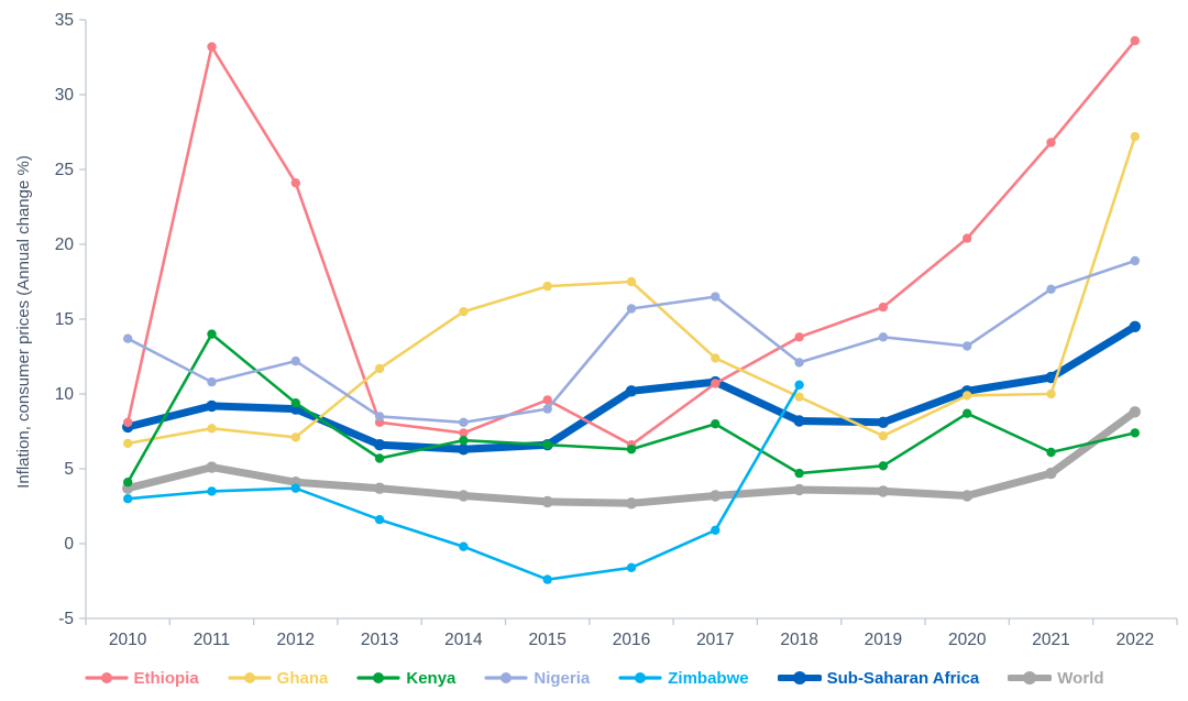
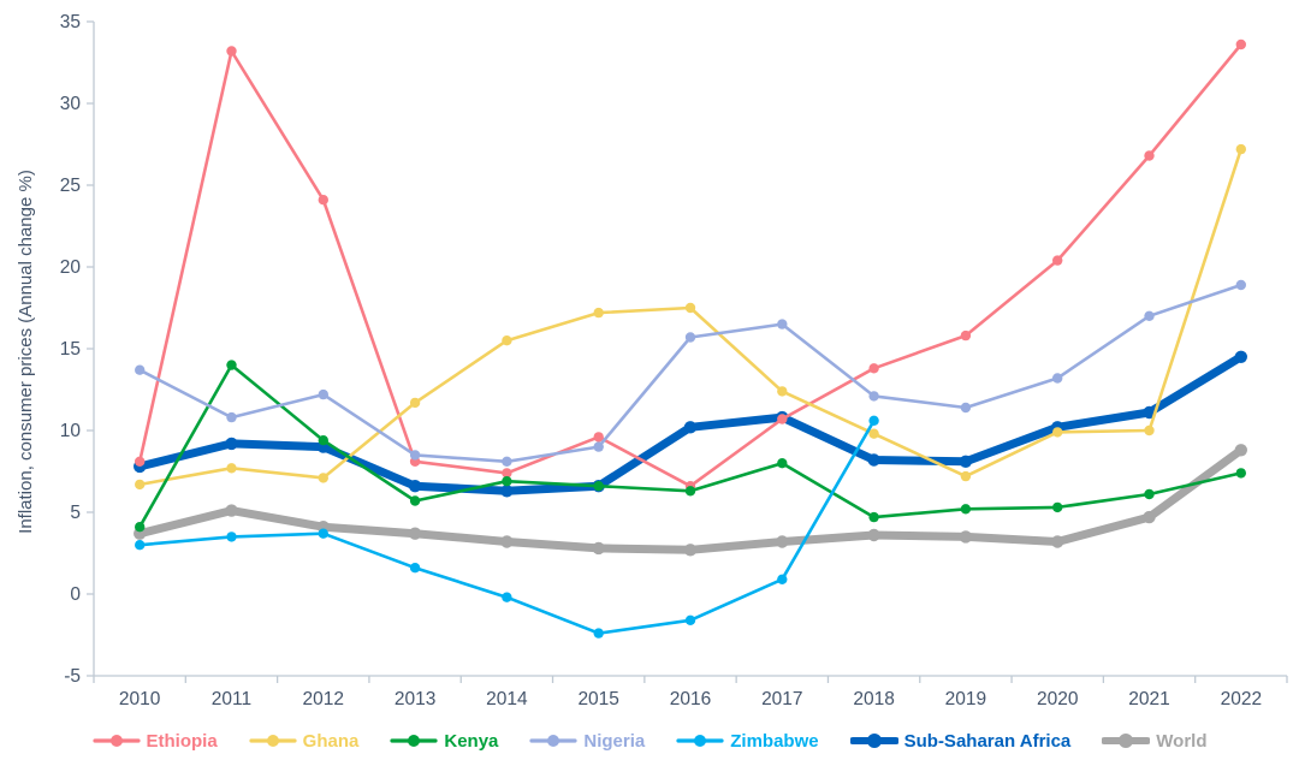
Nigeria/2019: 13.8 -> 11.4
Kenya/2020: 8.7 -> 5.3
